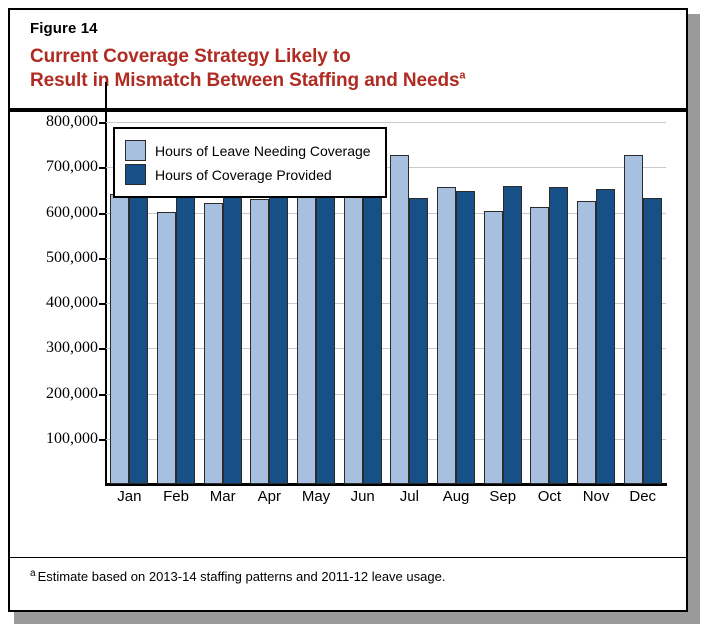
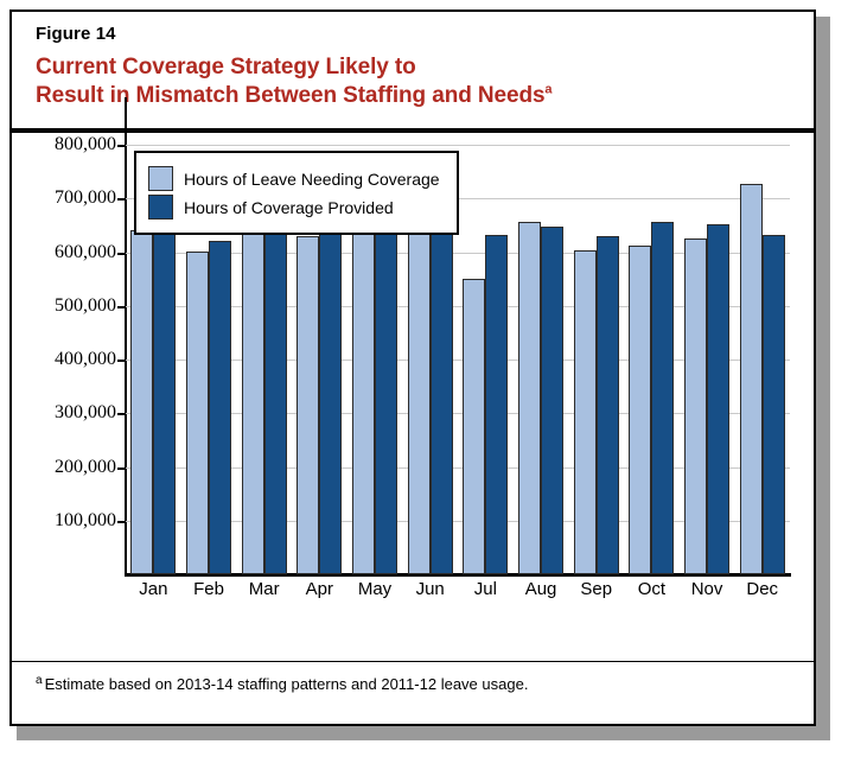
Hours of Coverage Provided/Feb: 660000 -> 620000
Hours of Leave Needing Coverage/Mar: 620000 -> 670000
Hours of Leave Needing Coverage/Jul: 730000 -> 550000
Hours of Coverage Provided/Sep: 660000 -> 630000
